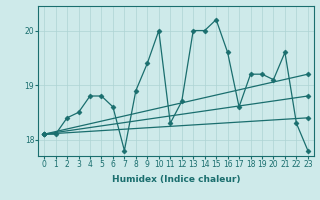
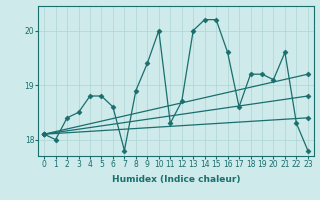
1: 18.1 -> 18.0
14: 20.0 -> 20.2
